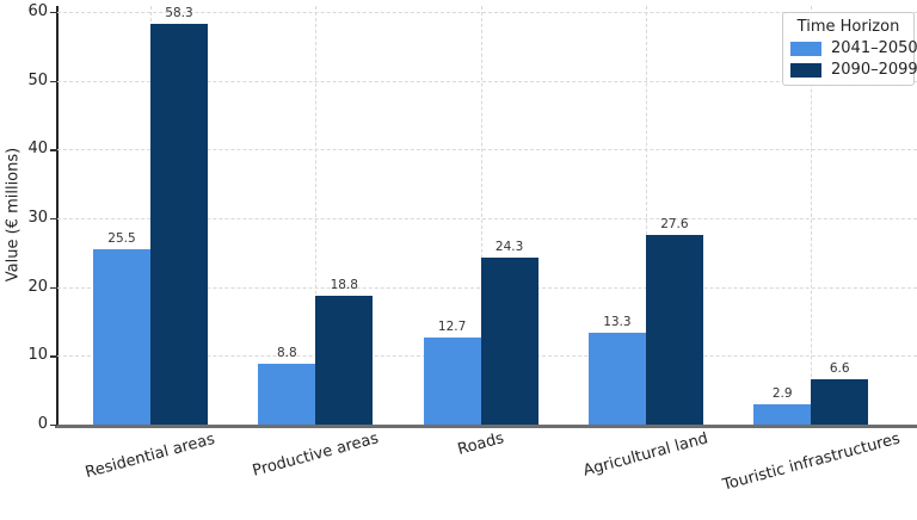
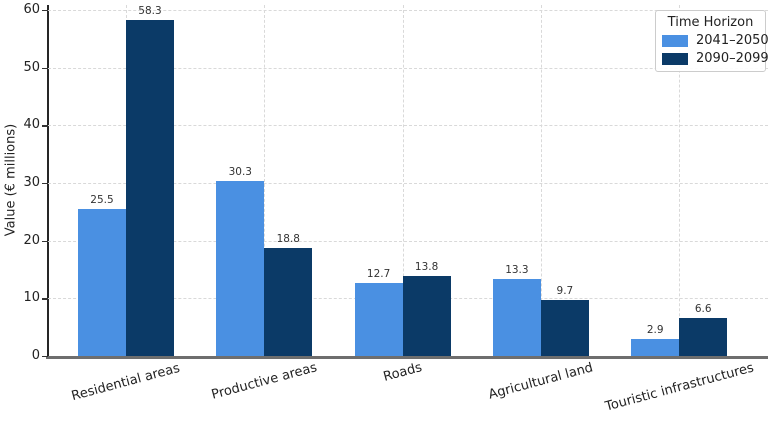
2041–2050/Productive areas: 8.8 -> 30.3
2090–2099/Roads: 24.3 -> 13.8
2090–2099/Agricultural land: 27.6 -> 9.7
